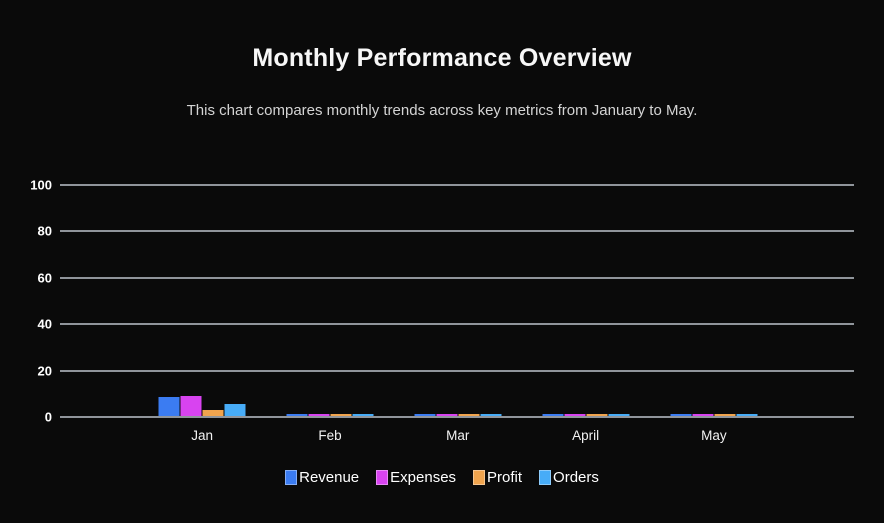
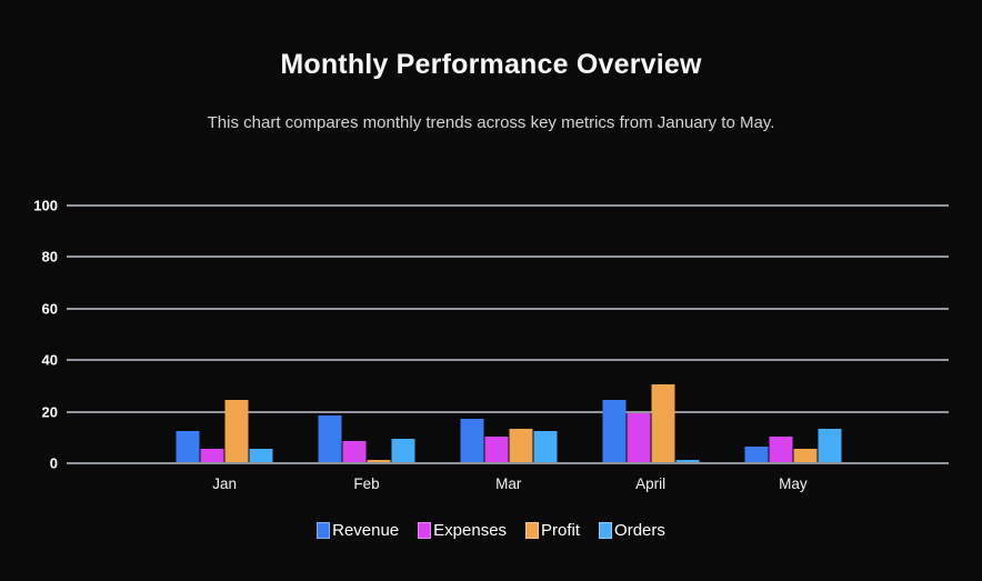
Revenue/Jan: 8 -> 12
Expenses/Jan: 8 -> 5
Profit/Jan: 2 -> 24
Revenue/Feb: 1 -> 18
Expenses/Feb: 1 -> 8
Orders/Feb: 1 -> 9
Revenue/Mar: 1 -> 17
Expenses/Mar: 1 -> 10
Profit/Mar: 1 -> 13
Orders/Mar: 1 -> 12
Revenue/April: 1 -> 24
Expenses/April: 1 -> 19
Profit/April: 1 -> 30
Revenue/May: 1 -> 6
Expenses/May: 1 -> 10
Profit/May: 1 -> 5
Orders/May: 1 -> 13
